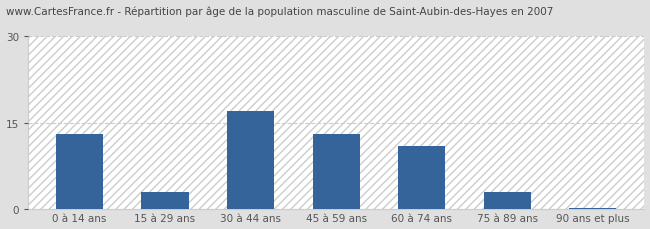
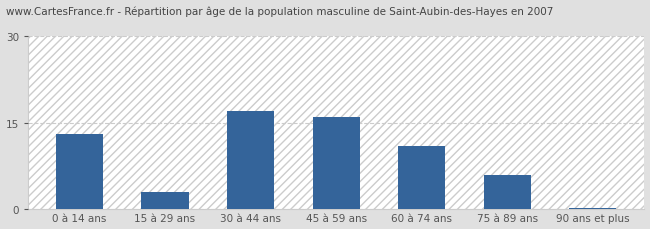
45 à 59 ans: 13.0 -> 16.0
75 à 89 ans: 3.0 -> 6.0
